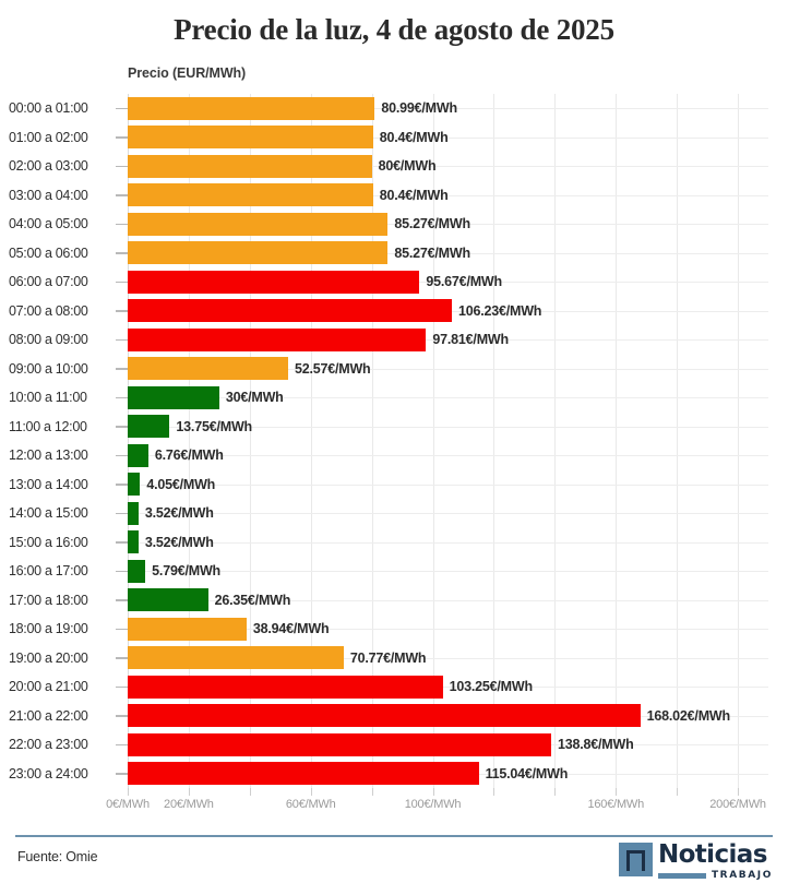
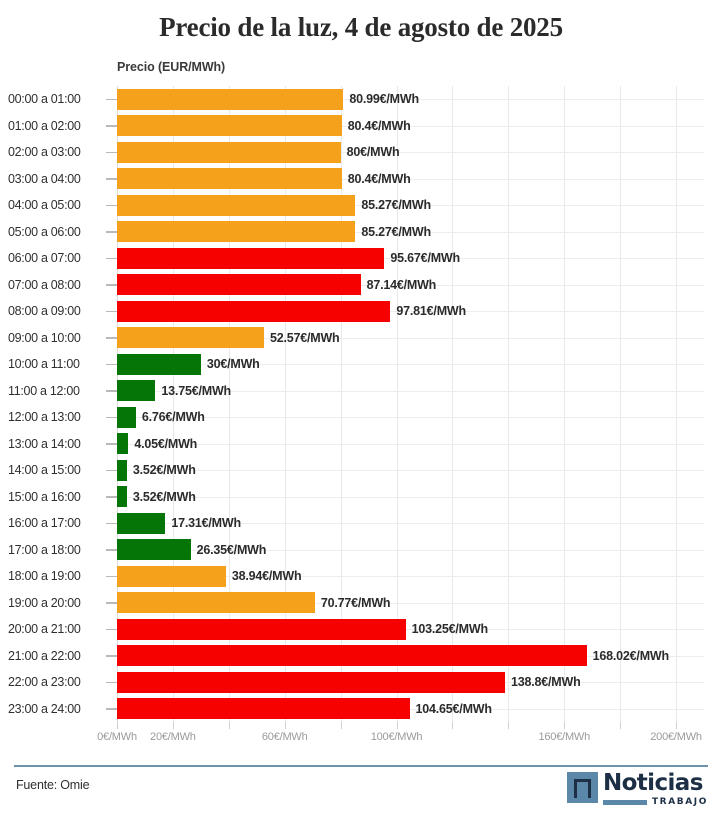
07:00 a 08:00: 106.23 -> 87.14
16:00 a 17:00: 5.79 -> 17.31
23:00 a 24:00: 115.04 -> 104.65
